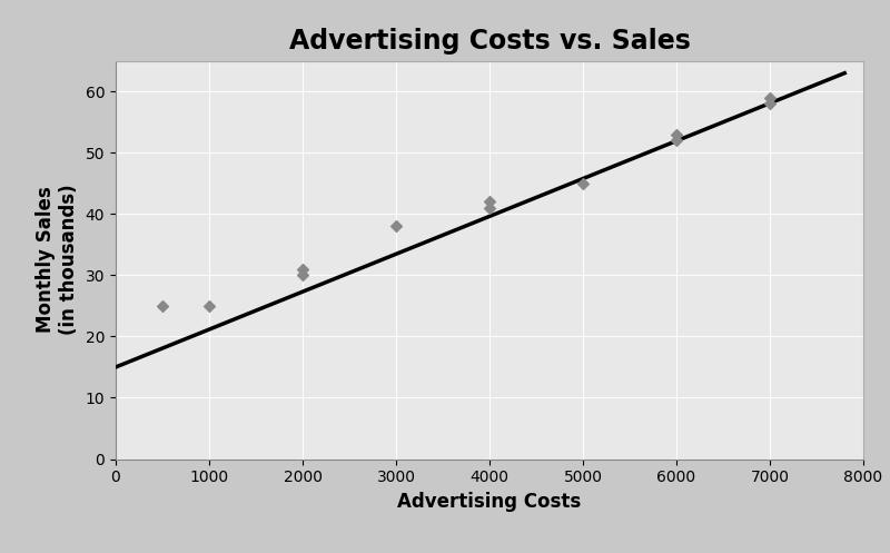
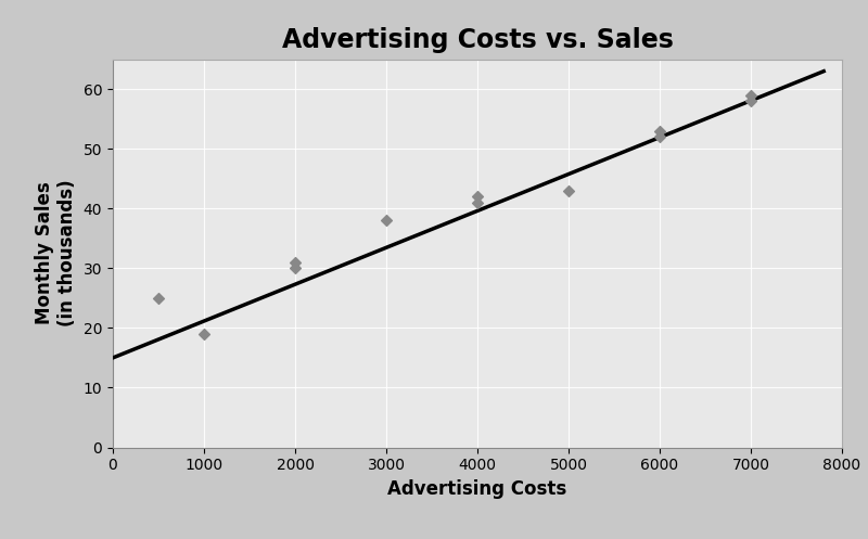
1000: 25 -> 19
5000: 45 -> 43
